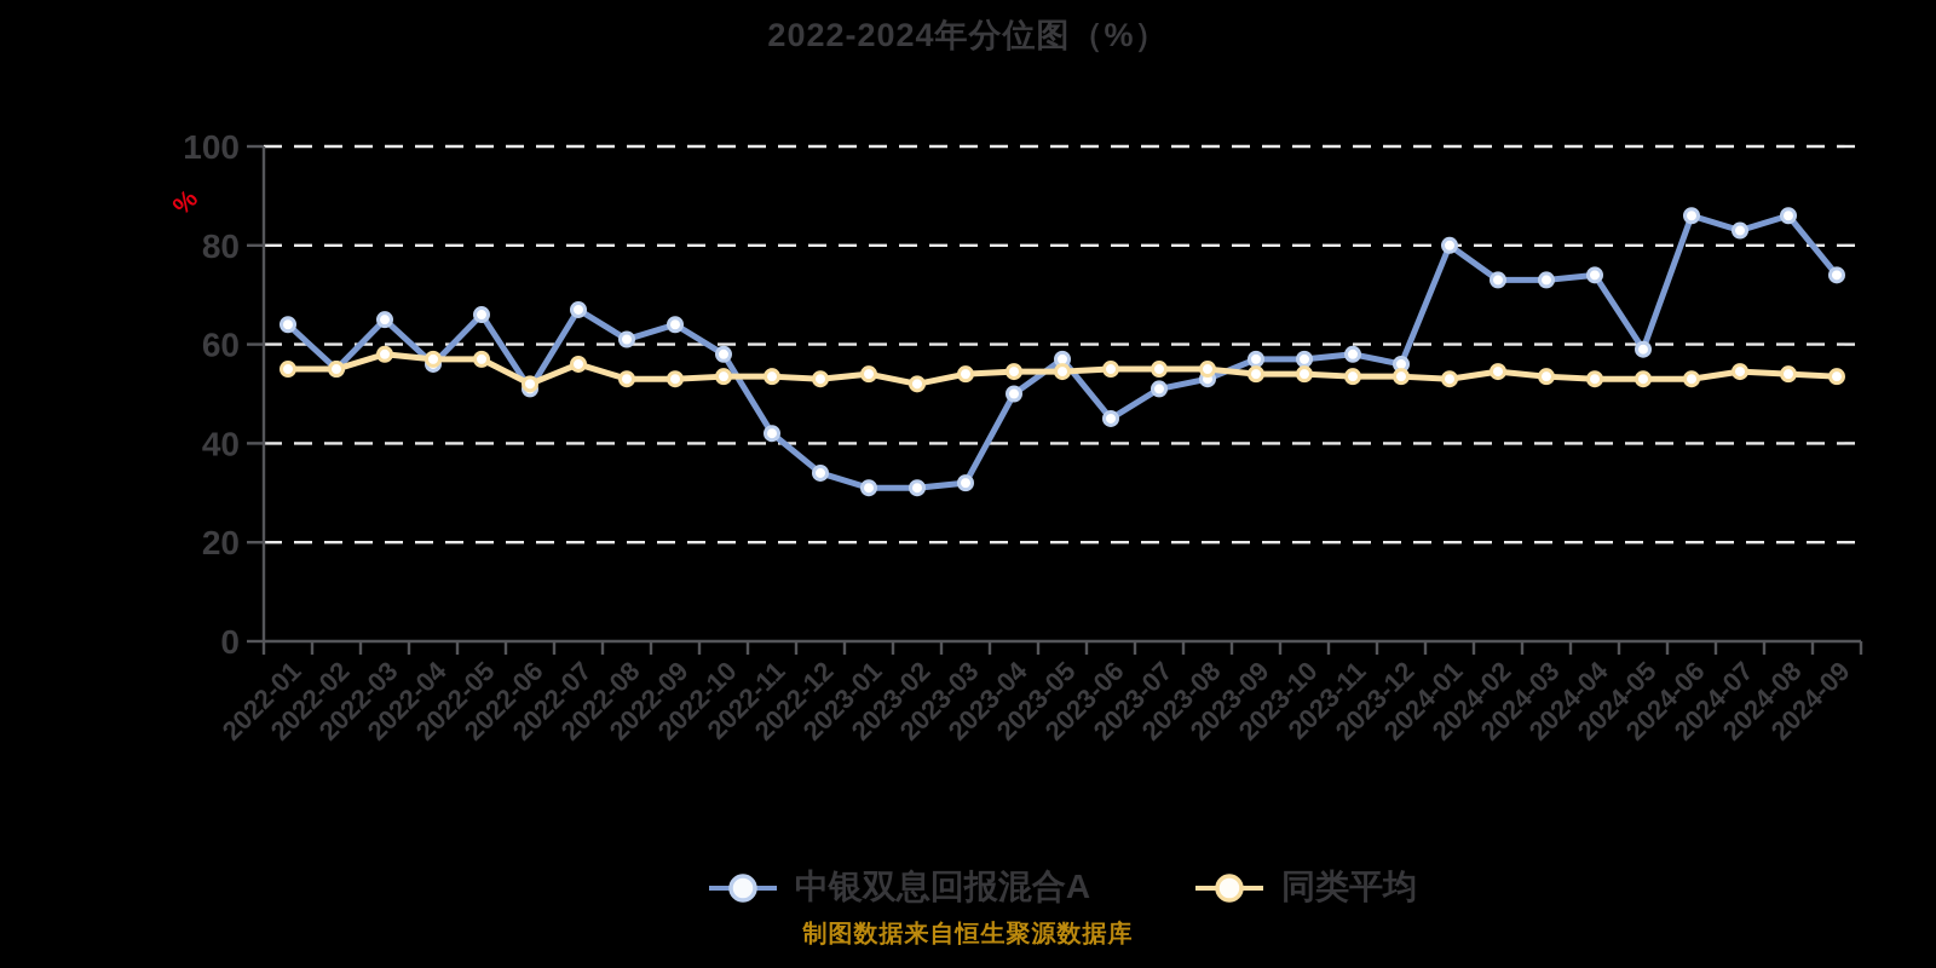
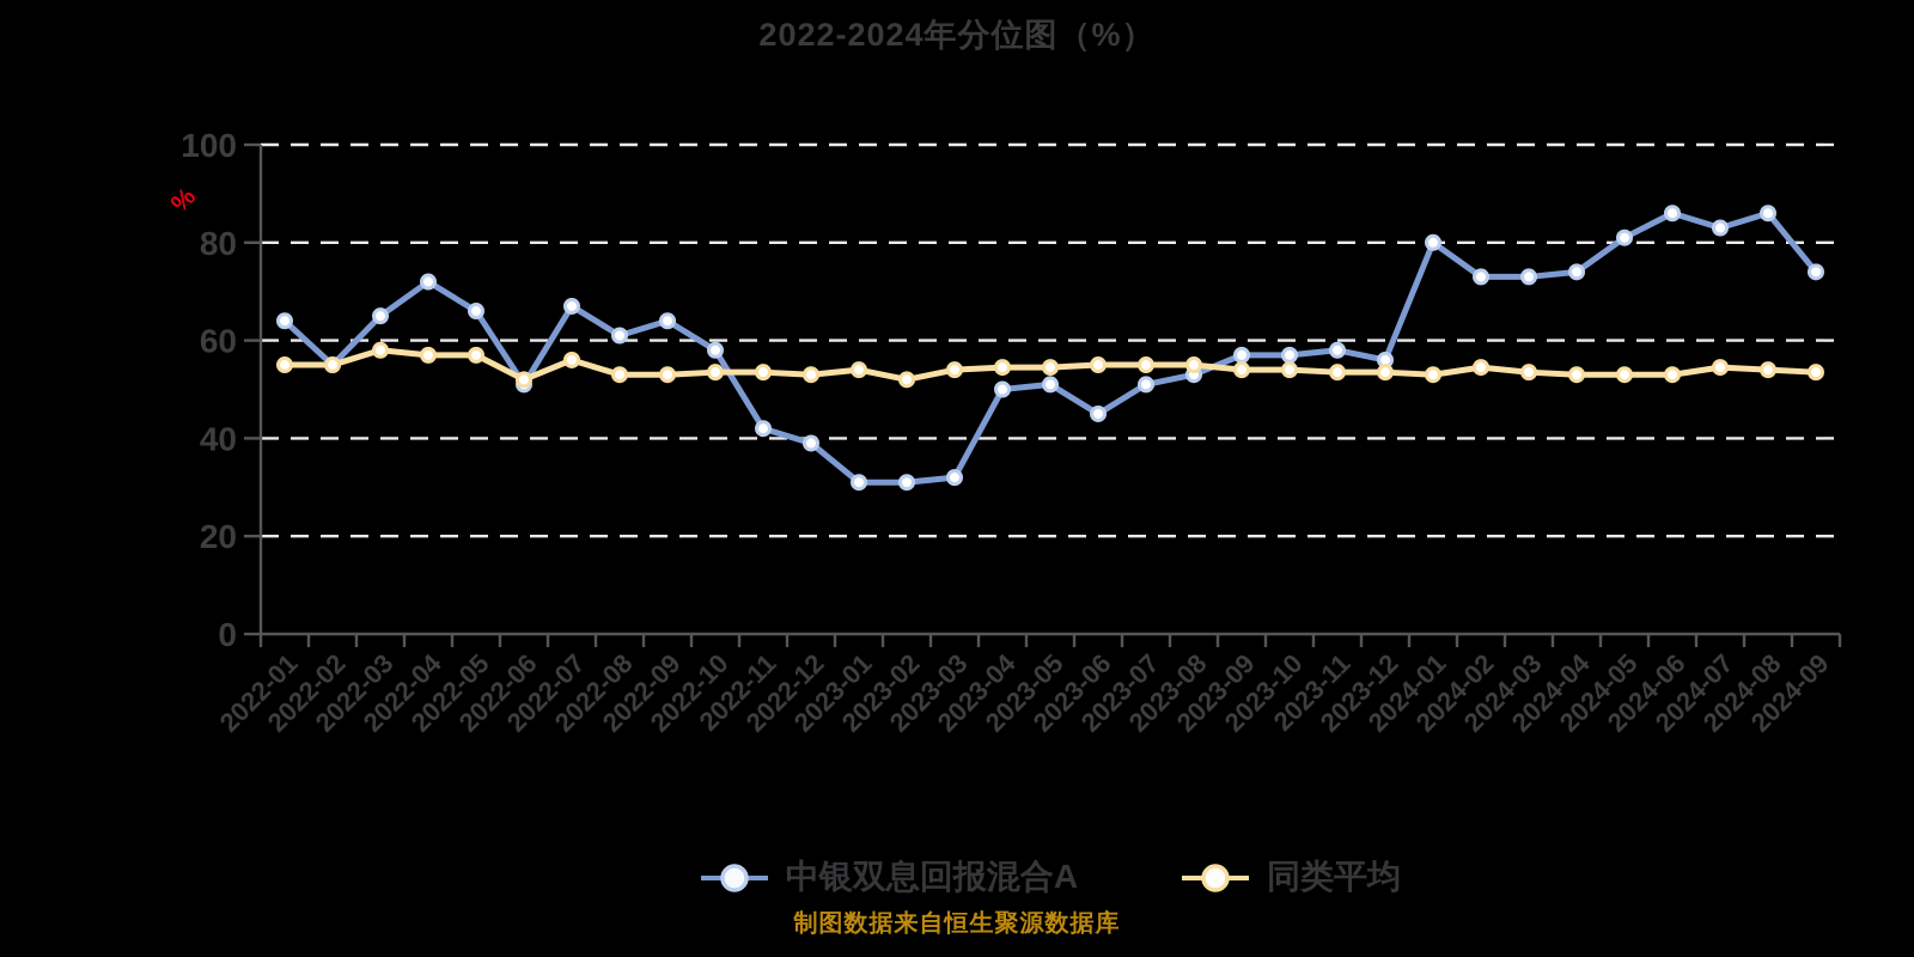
中银双息回报混合A/2022-04: 56 -> 72
中银双息回报混合A/2022-12: 34 -> 39
中银双息回报混合A/2023-05: 57 -> 51
中银双息回报混合A/2024-05: 59 -> 81
